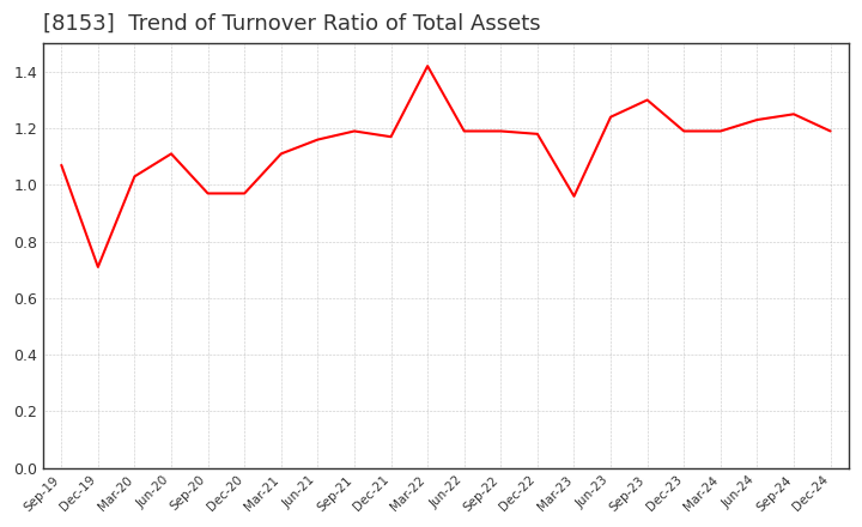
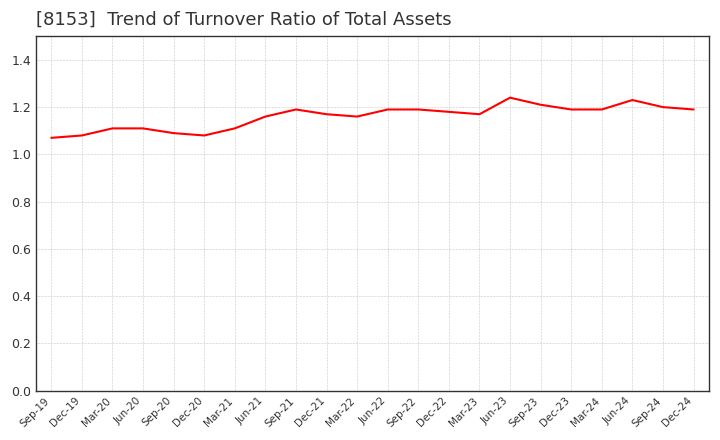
Dec-19: 0.71 -> 1.08
Mar-20: 1.03 -> 1.11
Sep-20: 0.97 -> 1.09
Dec-20: 0.97 -> 1.08
Mar-22: 1.42 -> 1.16
Mar-23: 0.96 -> 1.17
Sep-23: 1.30 -> 1.21
Sep-24: 1.25 -> 1.20
